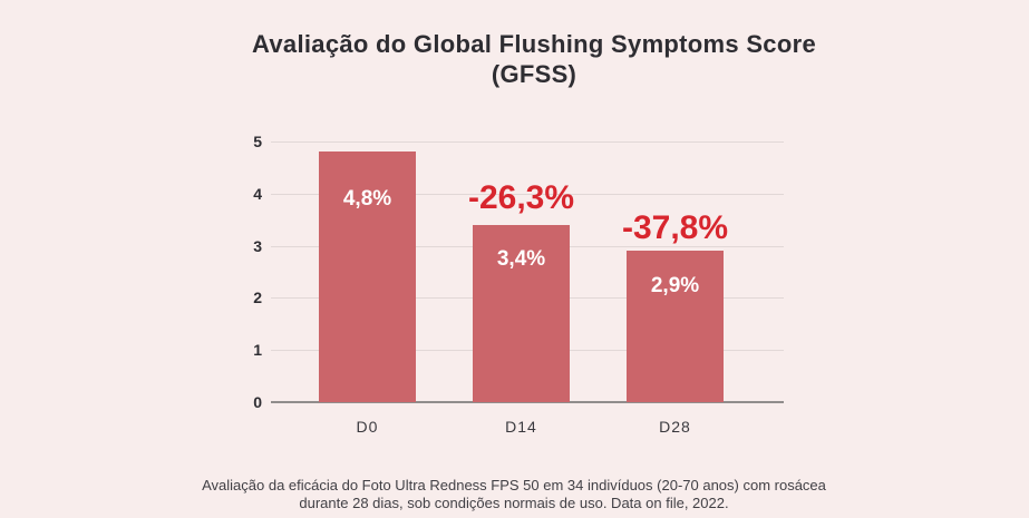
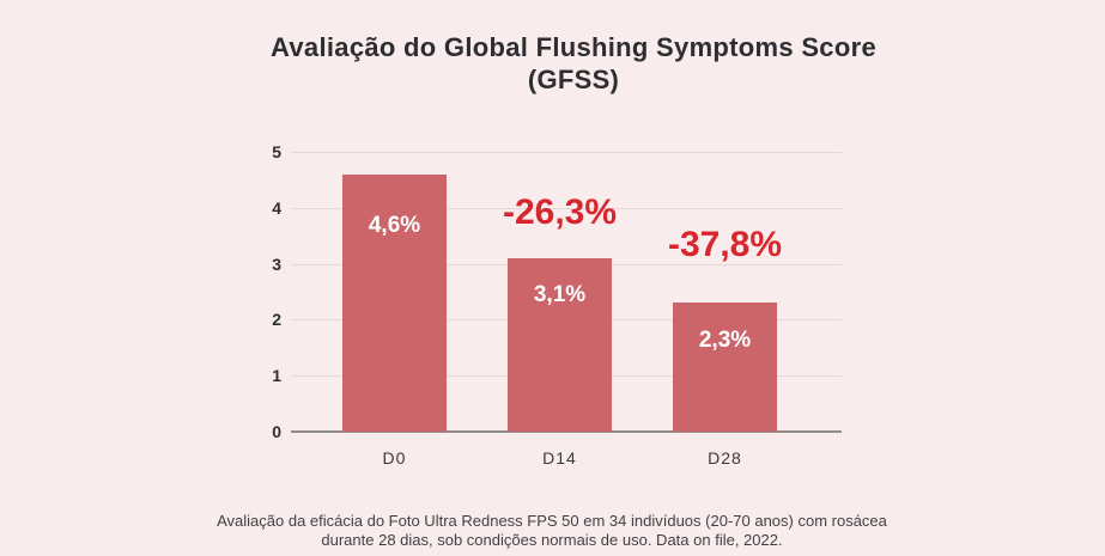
D0: 4,8% -> 4,6%
D14: 3,4% -> 3,1%
D28: 2,9% -> 2,3%
